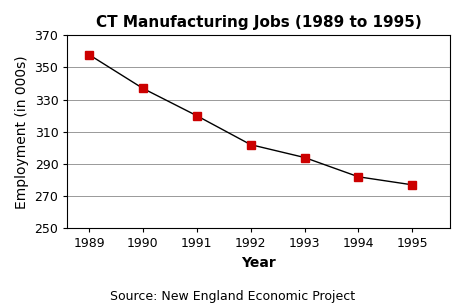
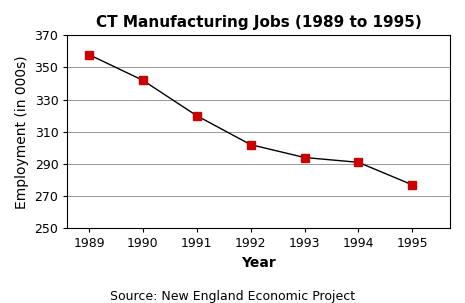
1990: 337 -> 342
1994: 282 -> 291
